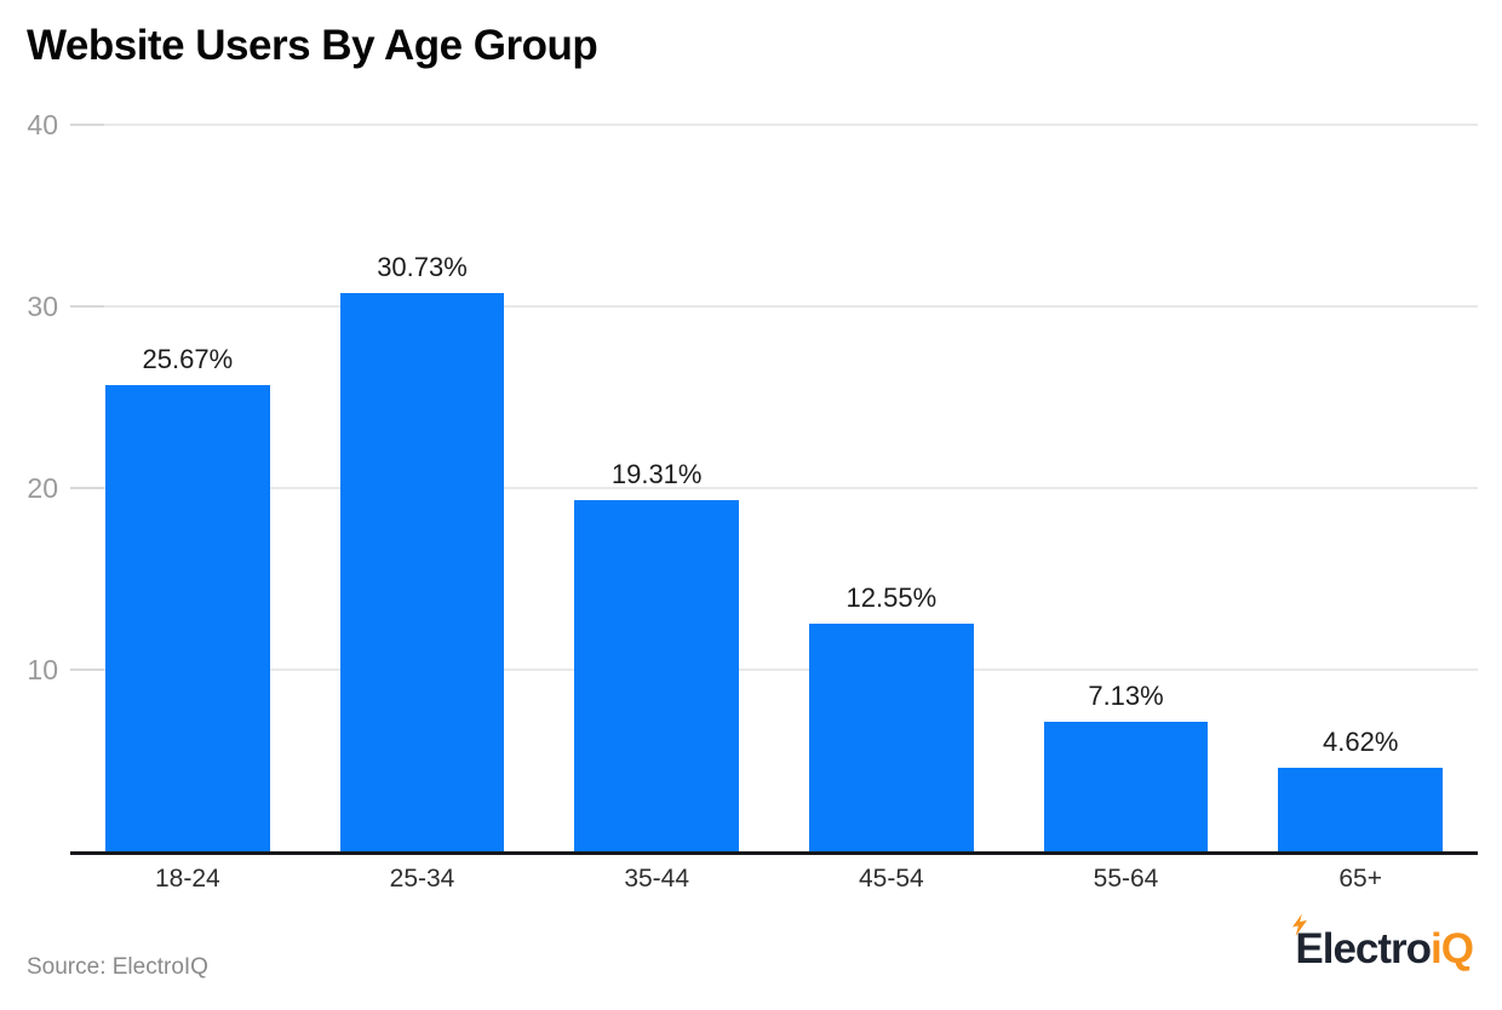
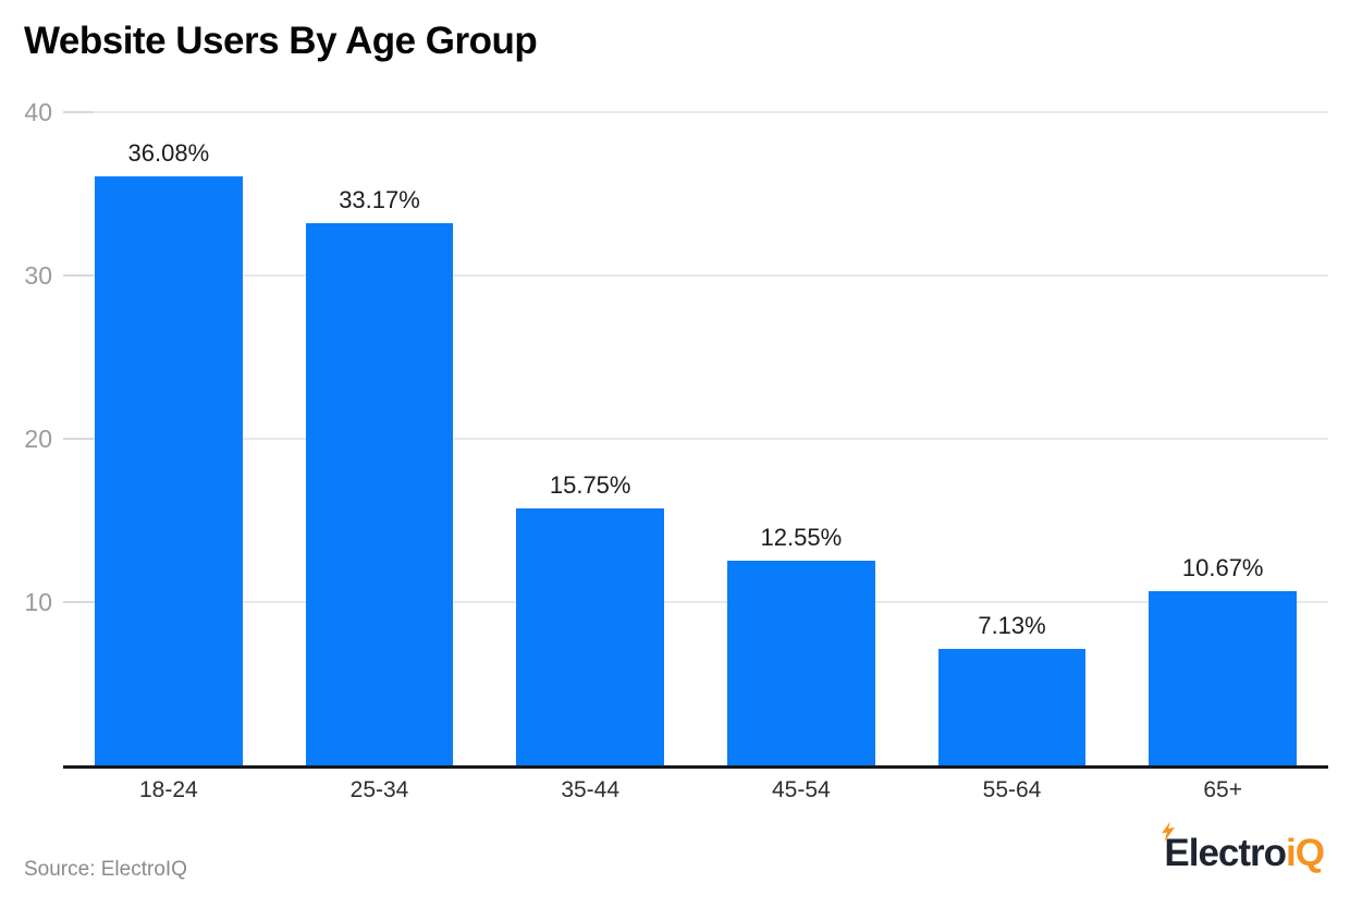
18-24: 25.67% -> 36.08%
25-34: 30.73% -> 33.17%
35-44: 19.31% -> 15.75%
65+: 4.62% -> 10.67%
